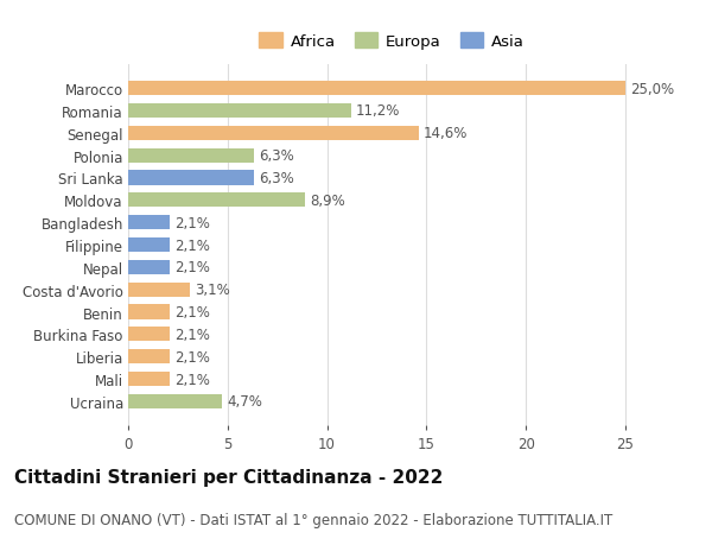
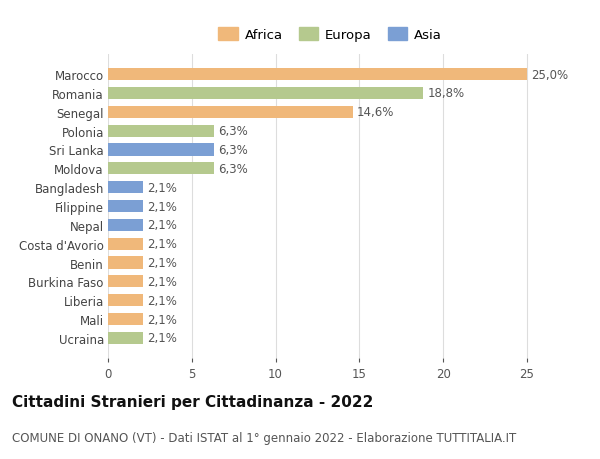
Romania: 11,2% -> 18,8%
Moldova: 8,9% -> 6,3%
Costa d'Avorio: 3,1% -> 2,1%
Ucraina: 4,7% -> 2,1%
